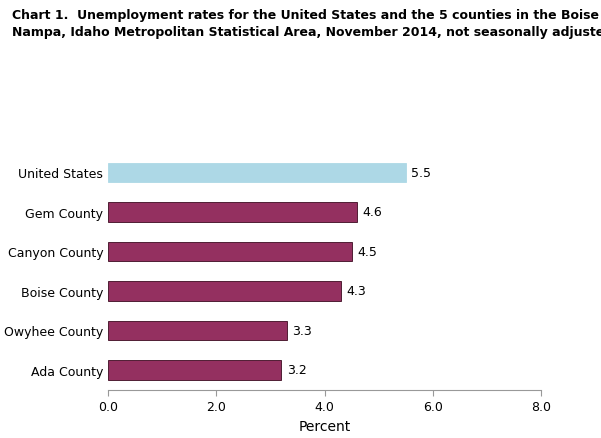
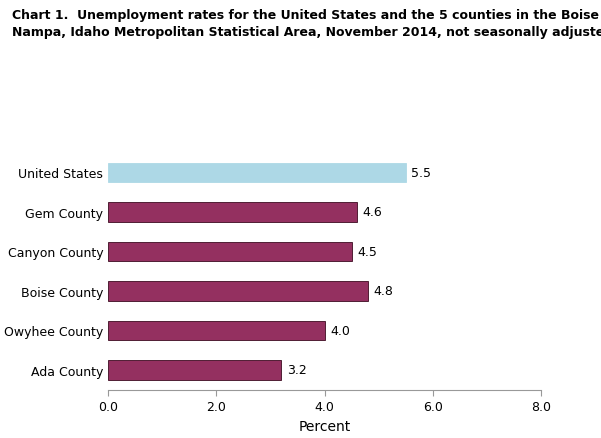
Boise County: 4.3 -> 4.8
Owyhee County: 3.3 -> 4.0
